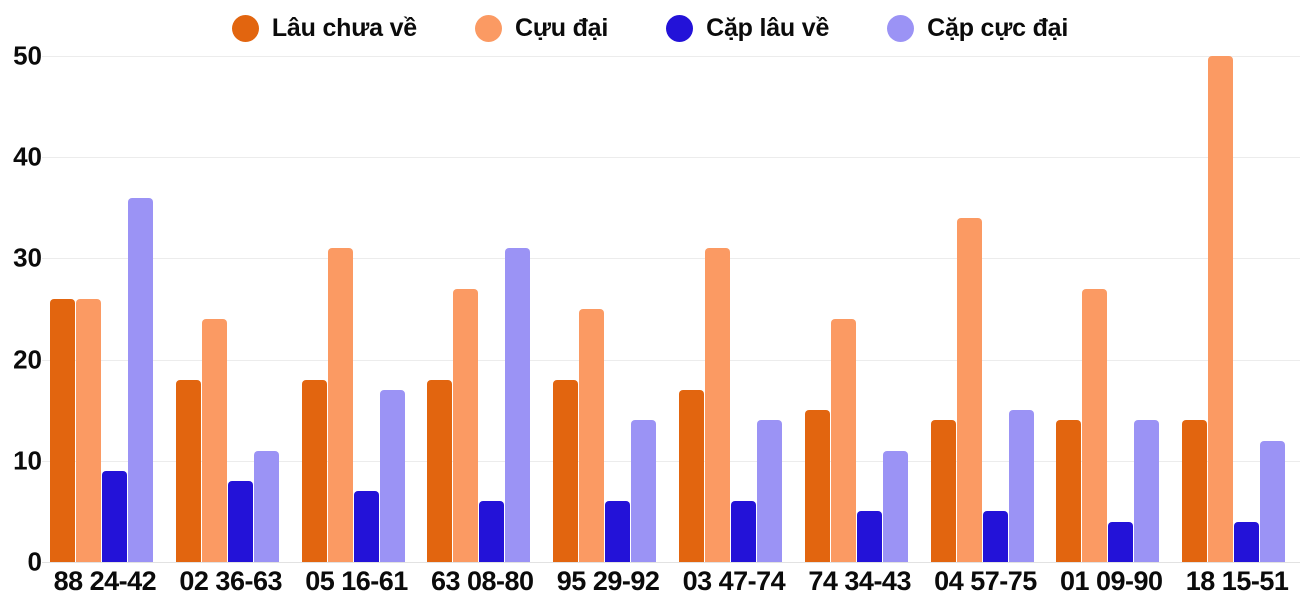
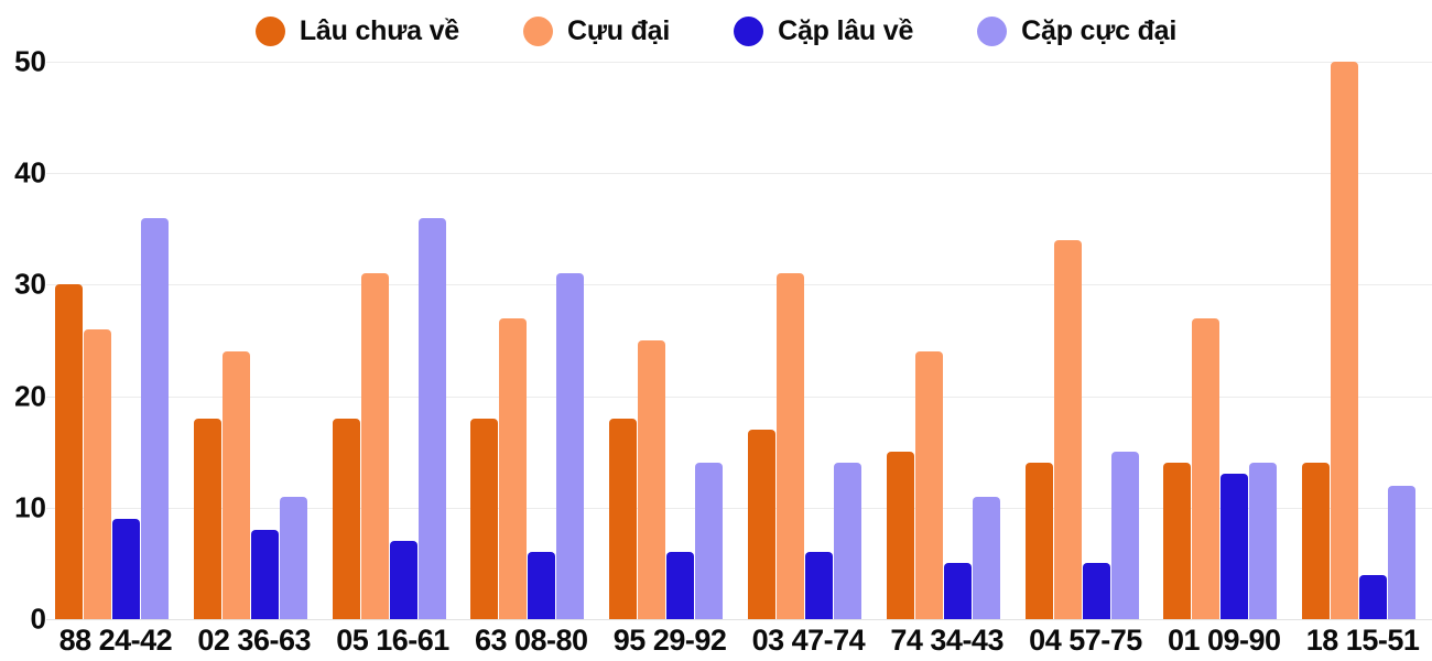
Lâu chưa về/88 24-42: 26 -> 30
Cặp cực đại/05 16-61: 17 -> 36
Cặp lâu về/01 09-90: 4 -> 13
